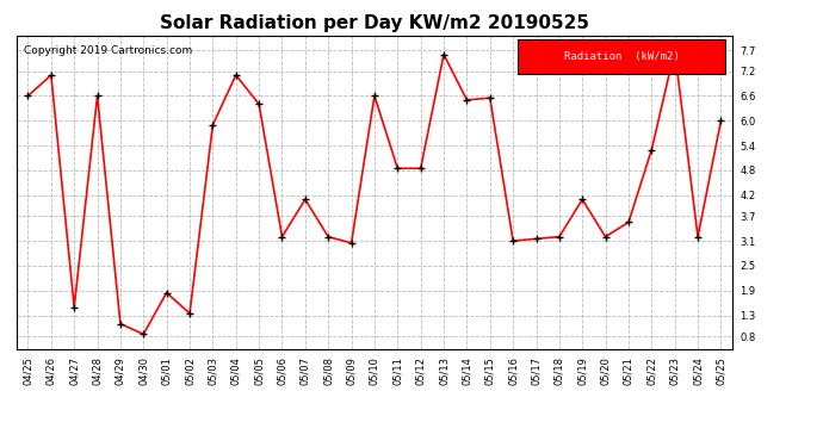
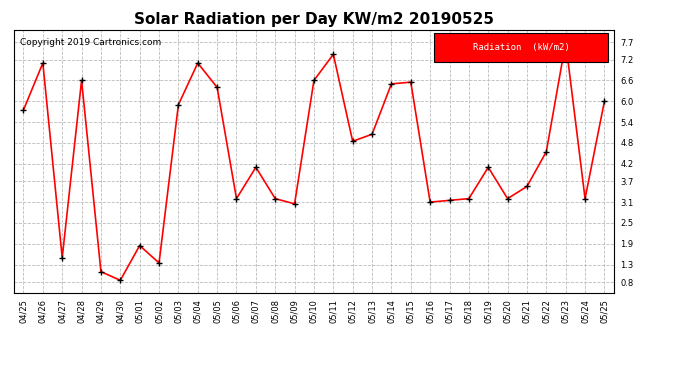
04/25: 6.60 -> 5.75
05/11: 4.85 -> 7.35
05/13: 7.60 -> 5.05
05/22: 5.30 -> 4.55
